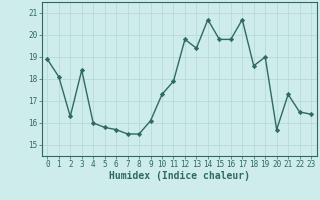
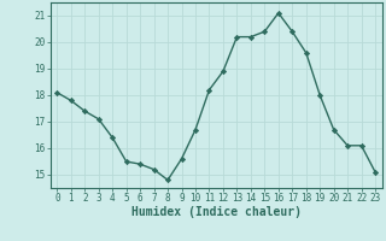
0: 18.9 -> 18.1
1: 18.1 -> 17.8
2: 16.3 -> 17.4
3: 18.4 -> 17.1
4: 16.0 -> 16.4
5: 15.8 -> 15.5
6: 15.7 -> 15.4
7: 15.5 -> 15.2
8: 15.5 -> 14.8
9: 16.1 -> 15.6
10: 17.3 -> 16.7
11: 17.9 -> 18.2
12: 19.8 -> 18.9
13: 19.4 -> 20.2
14: 20.7 -> 20.2
15: 19.8 -> 20.4
16: 19.8 -> 21.1
17: 20.7 -> 20.4
18: 18.6 -> 19.6
19: 19.0 -> 18.0
20: 15.7 -> 16.7
21: 17.3 -> 16.1
22: 16.5 -> 16.1
23: 16.4 -> 15.1
